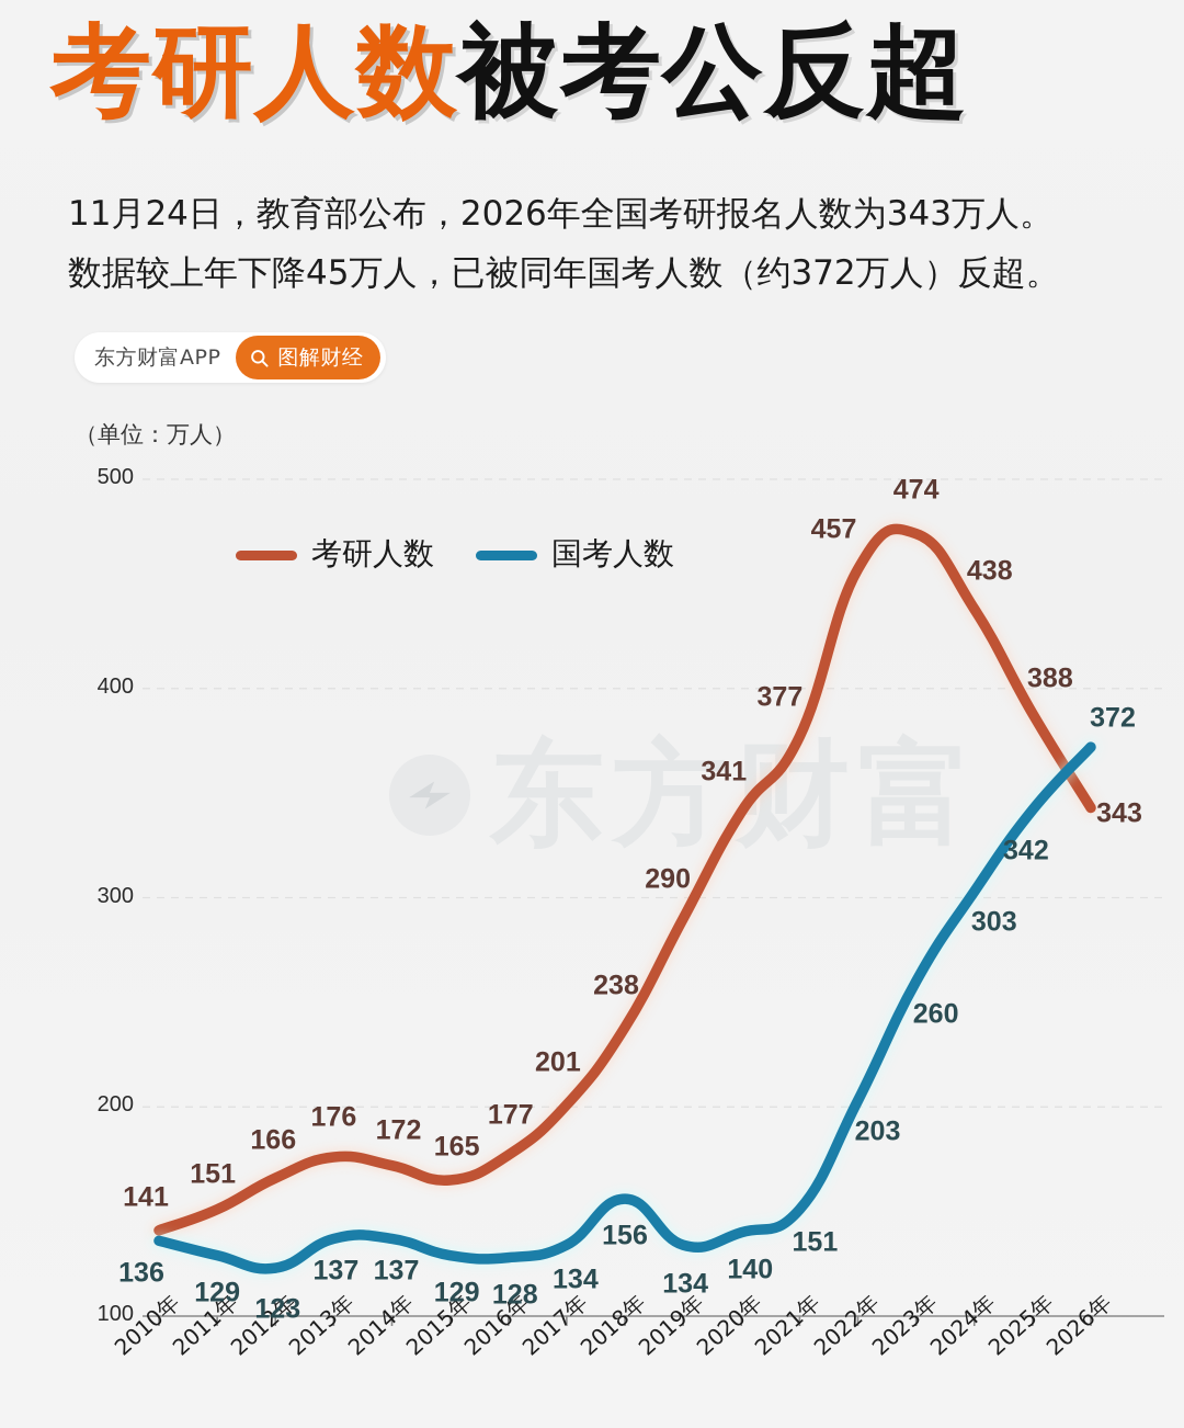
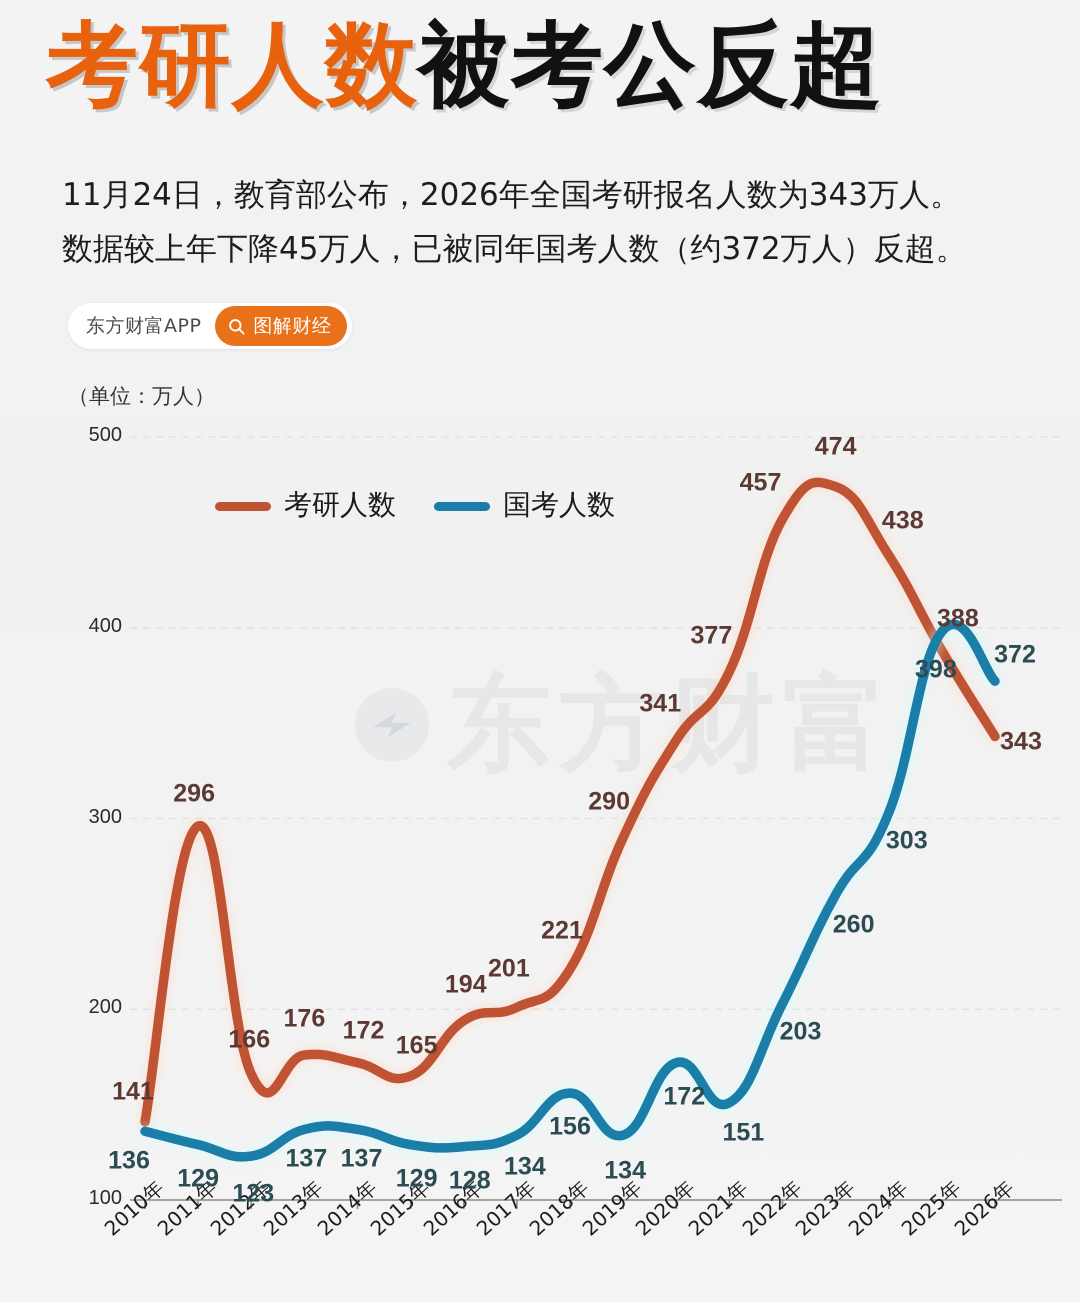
考研人数/2011年: 151 -> 296
考研人数/2016年: 177 -> 194
考研人数/2018年: 238 -> 221
国考人数/2020年: 140 -> 172
国考人数/2025年: 342 -> 398
